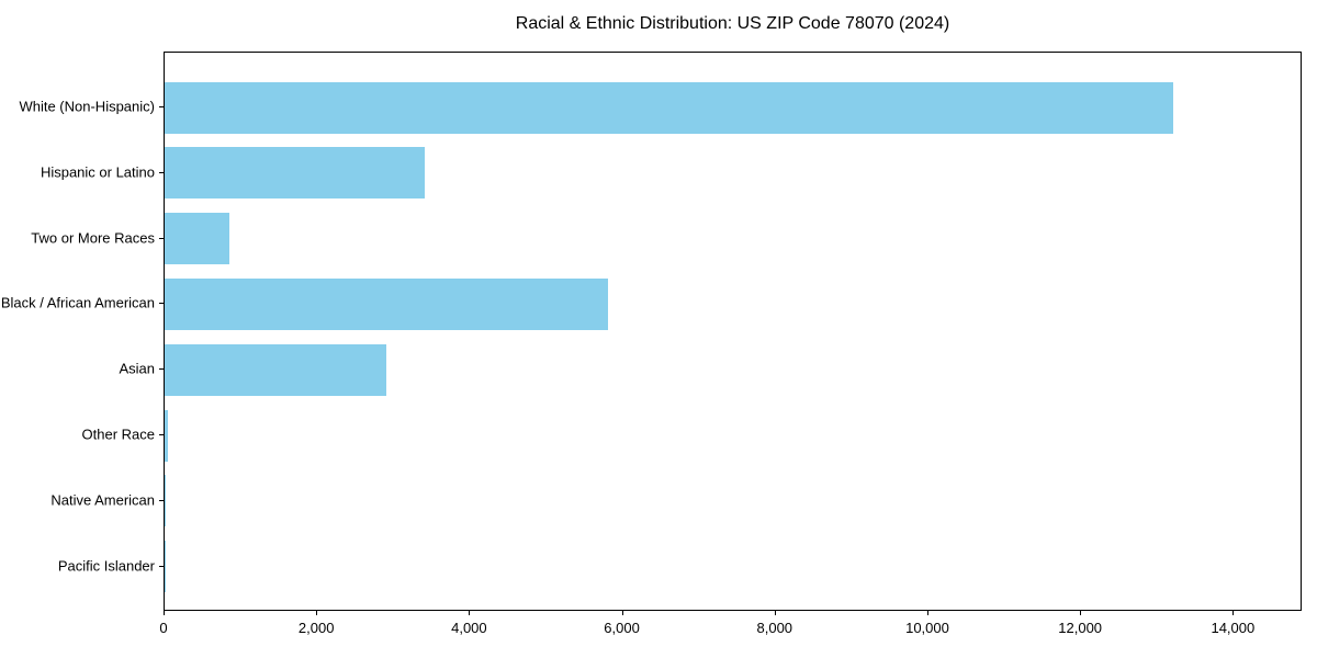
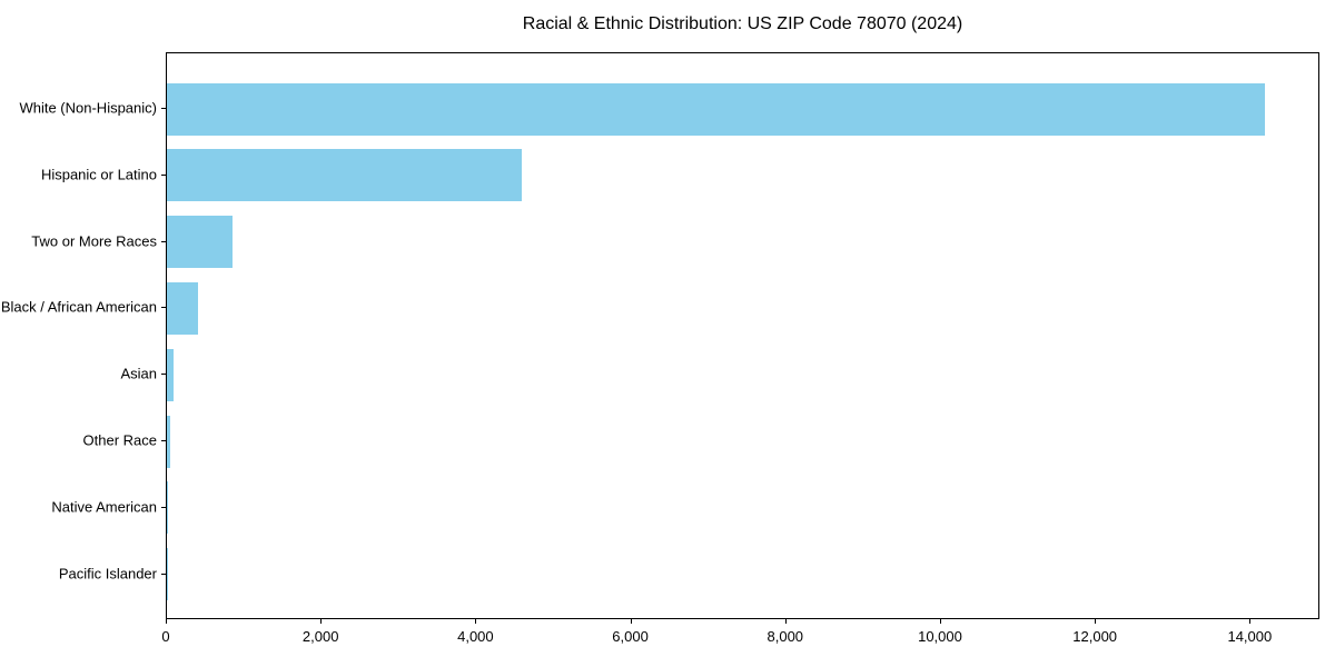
White (Non-Hispanic): 13200 -> 14200
Hispanic or Latino: 3400 -> 4600
Black / African American: 5800 -> 400
Asian: 2900 -> 100
